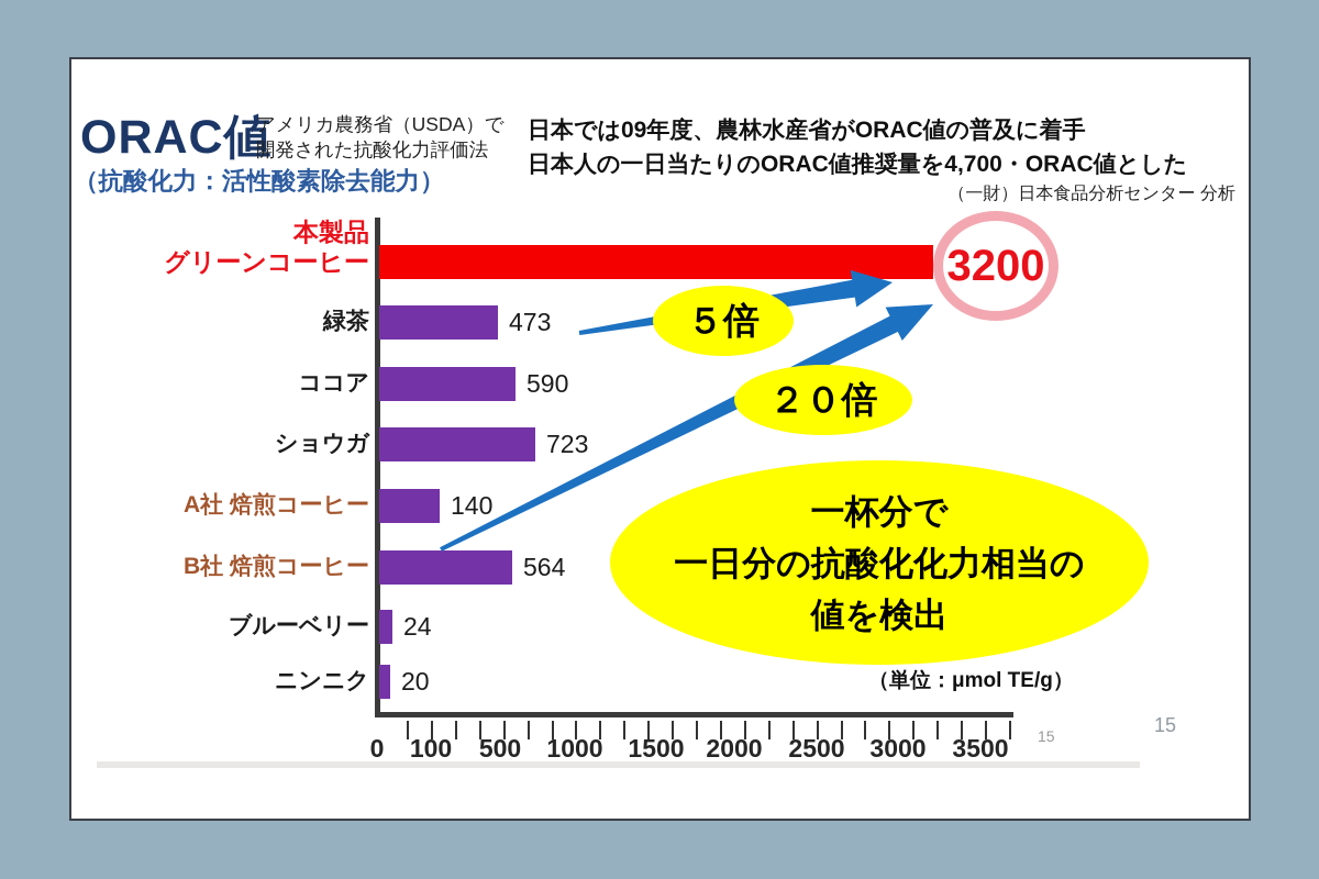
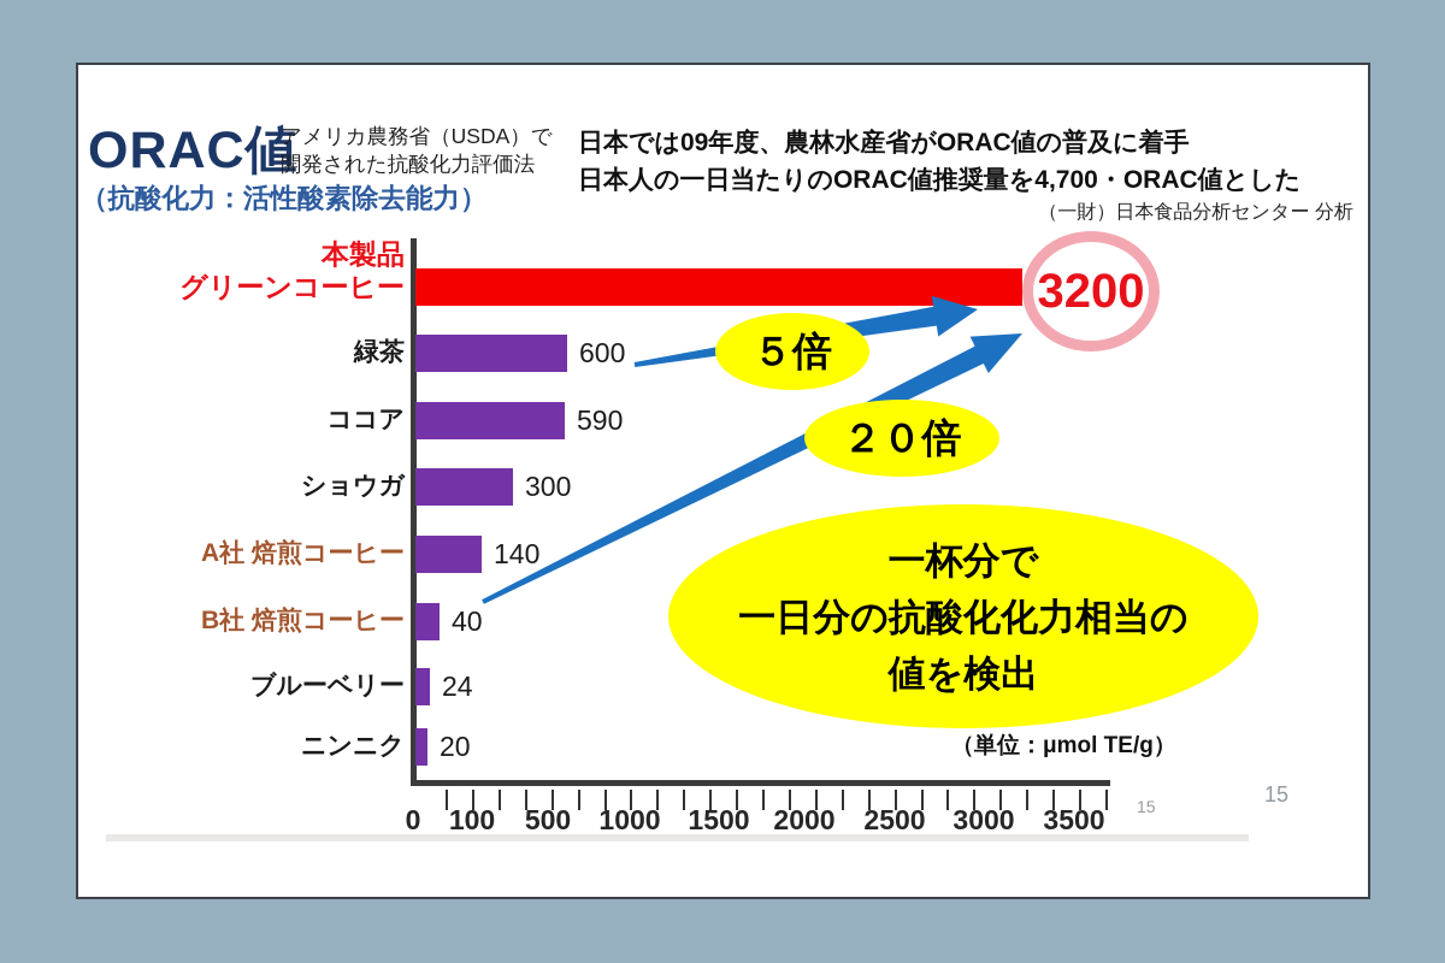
緑茶: 473 -> 600
ショウガ: 723 -> 300
B社 焙煎コーヒー: 564 -> 40
